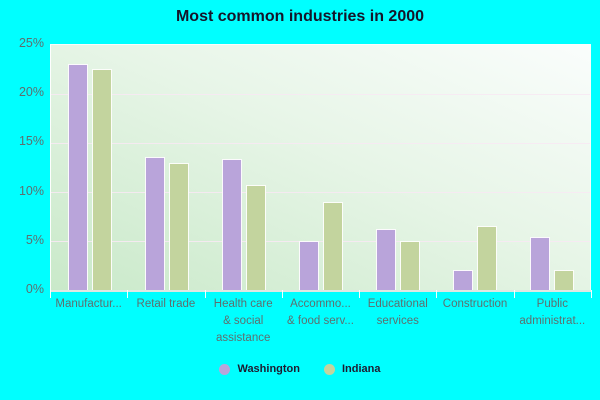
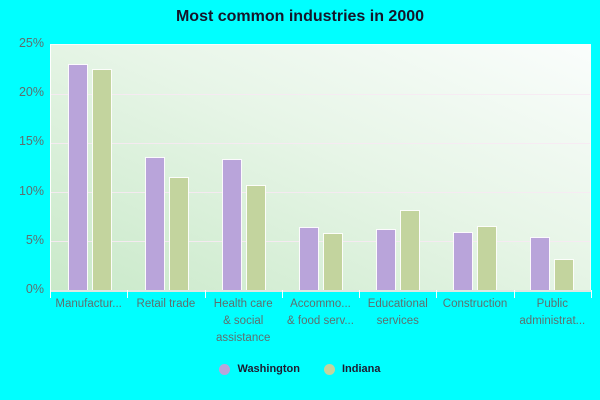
Indiana/Retail trade: 13% -> 12%
Washington/Accommo... & food serv...: 5% -> 6%
Indiana/Accommo... & food serv...: 9% -> 6%
Indiana/Educational services: 5% -> 8%
Washington/Construction: 2% -> 6%
Indiana/Public administrat...: 2% -> 3%
